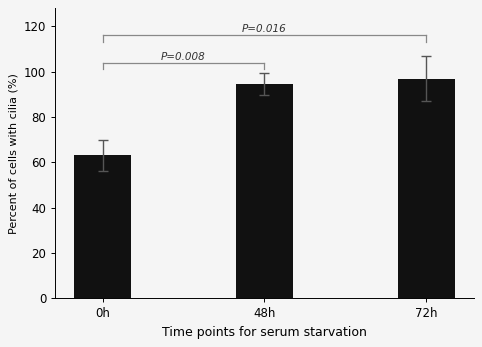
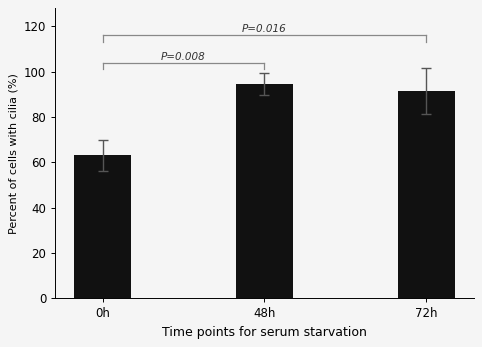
72h: 97.0 -> 91.5
